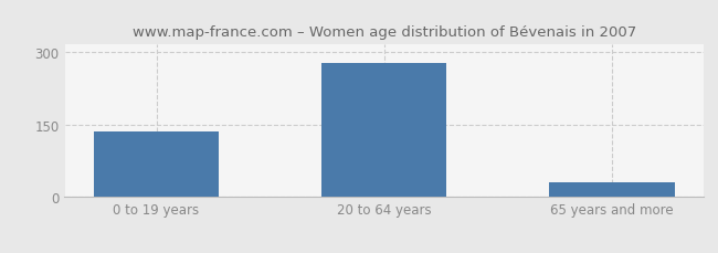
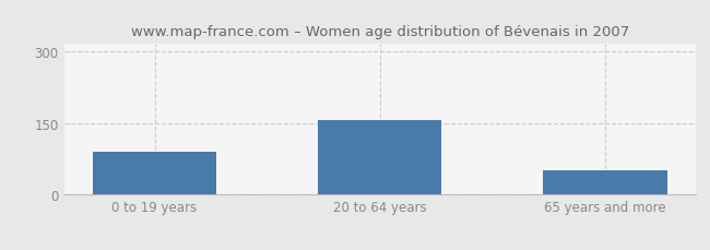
0 to 19 years: 135 -> 90
20 to 64 years: 277 -> 155
65 years and more: 30 -> 50
